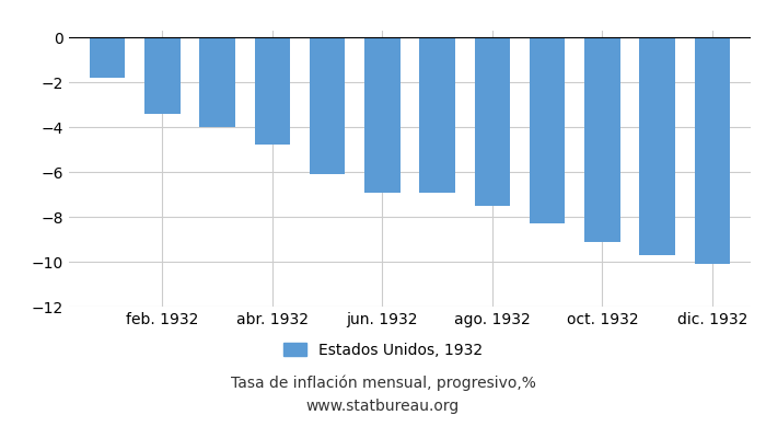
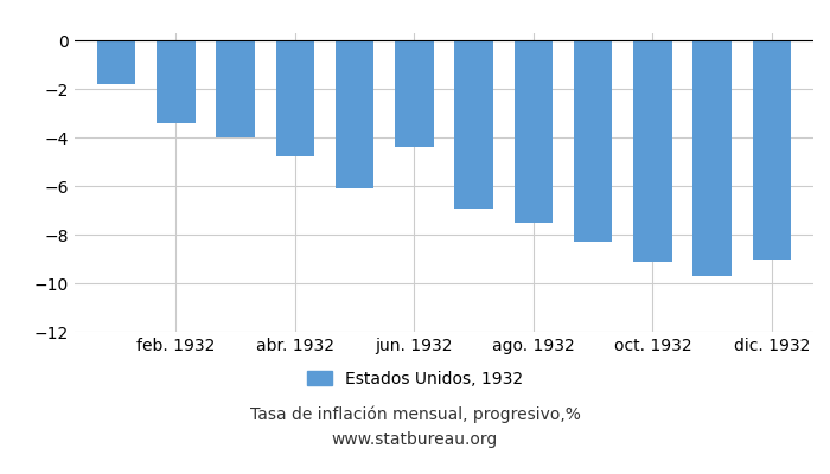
jun. 1932: -6.9 -> -4.4
dic. 1932: -10.1 -> -9.0
